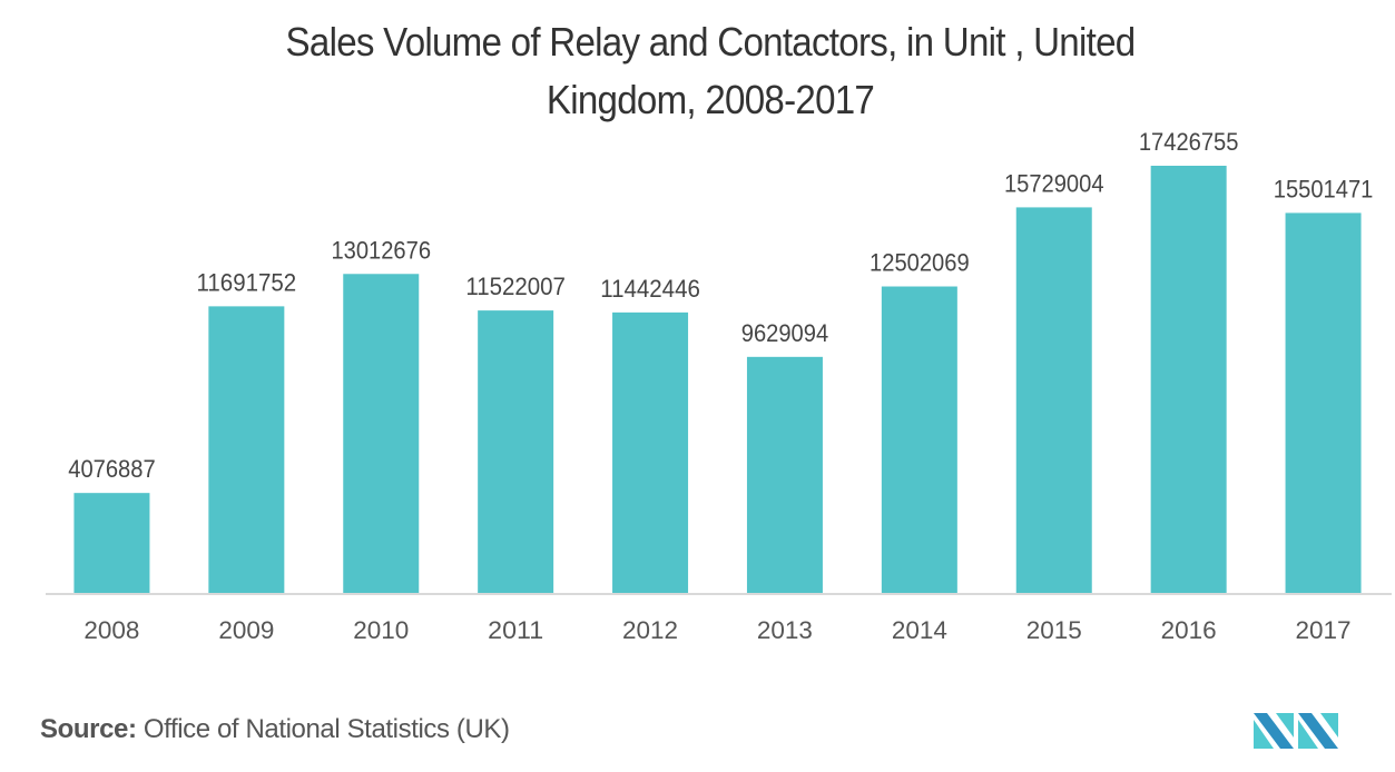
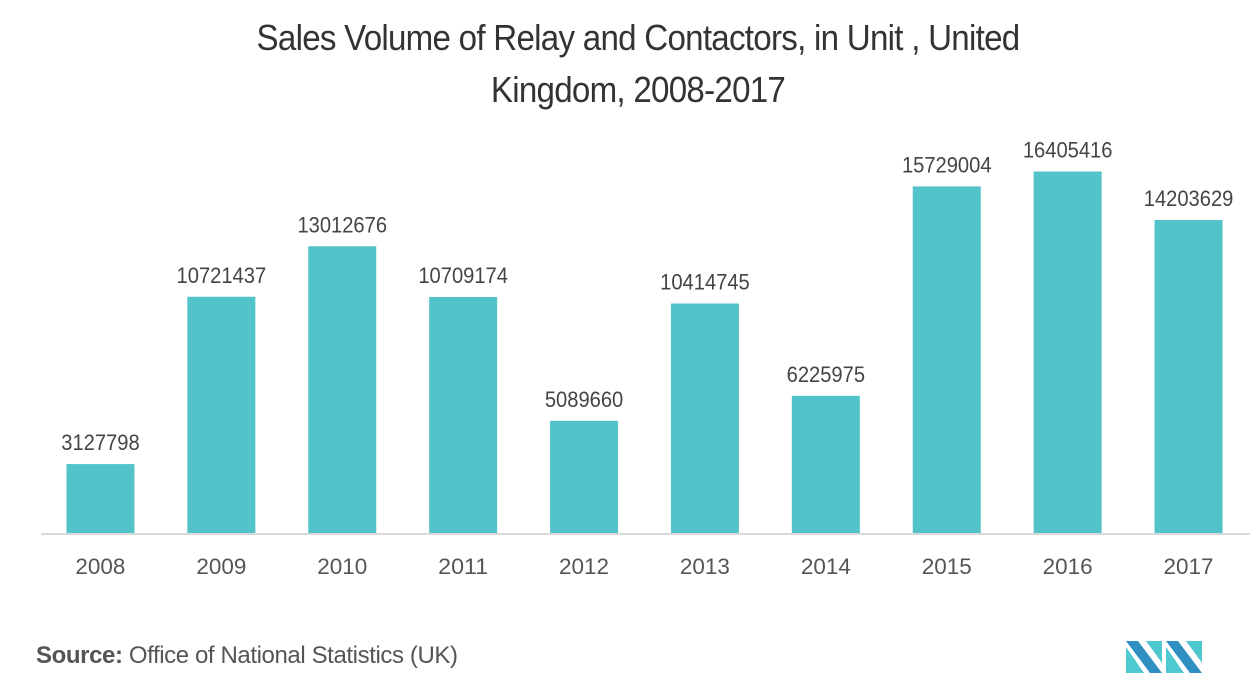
2008: 4076887 -> 3127798
2009: 11691752 -> 10721437
2011: 11522007 -> 10709174
2012: 11442446 -> 5089660
2013: 9629094 -> 10414745
2014: 12502069 -> 6225975
2016: 17426755 -> 16405416
2017: 15501471 -> 14203629
